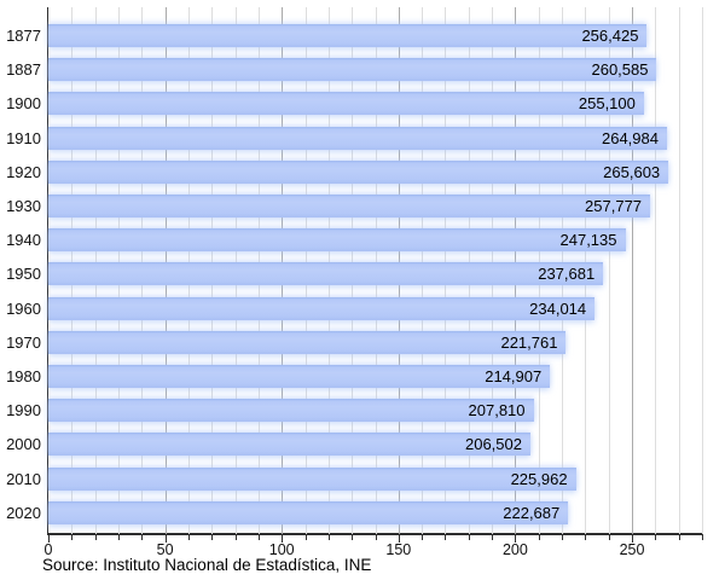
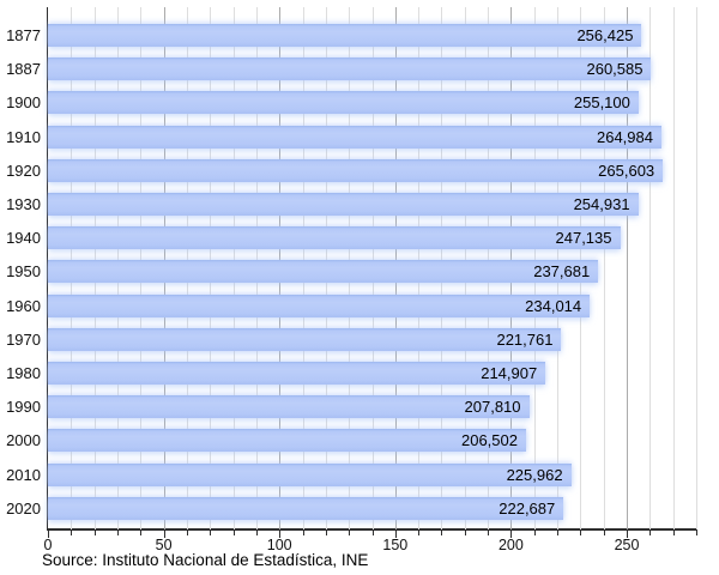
1930: 257,777 -> 254,931
